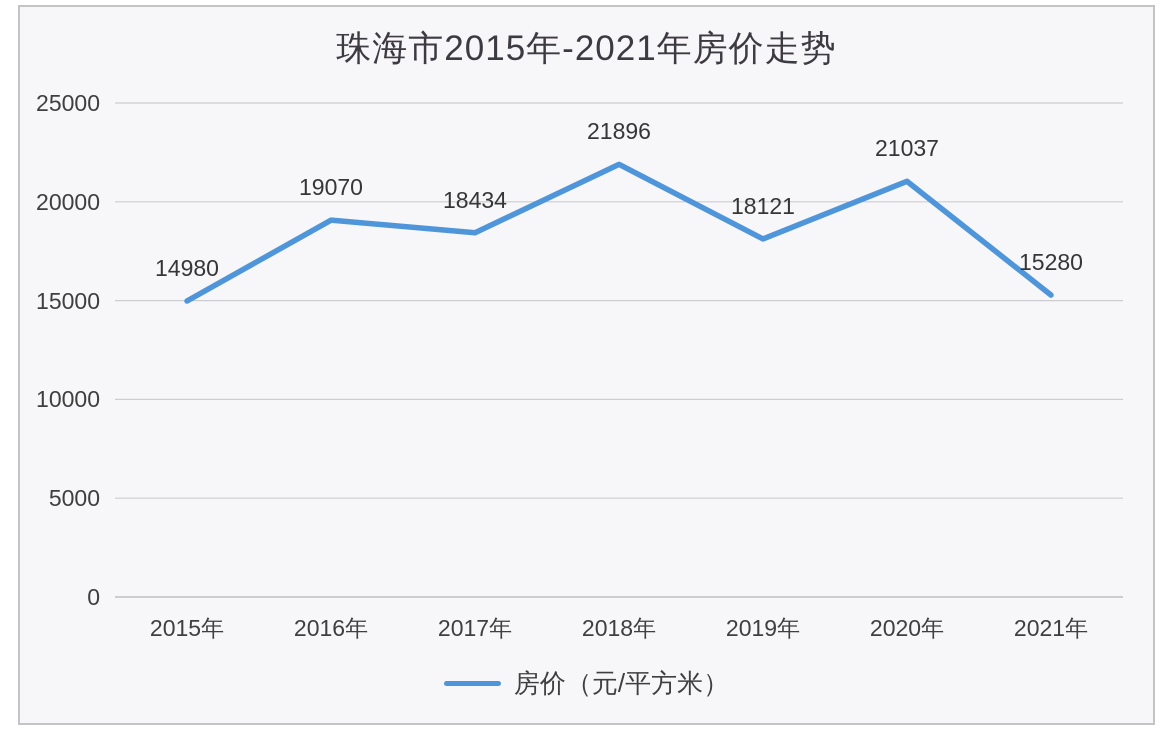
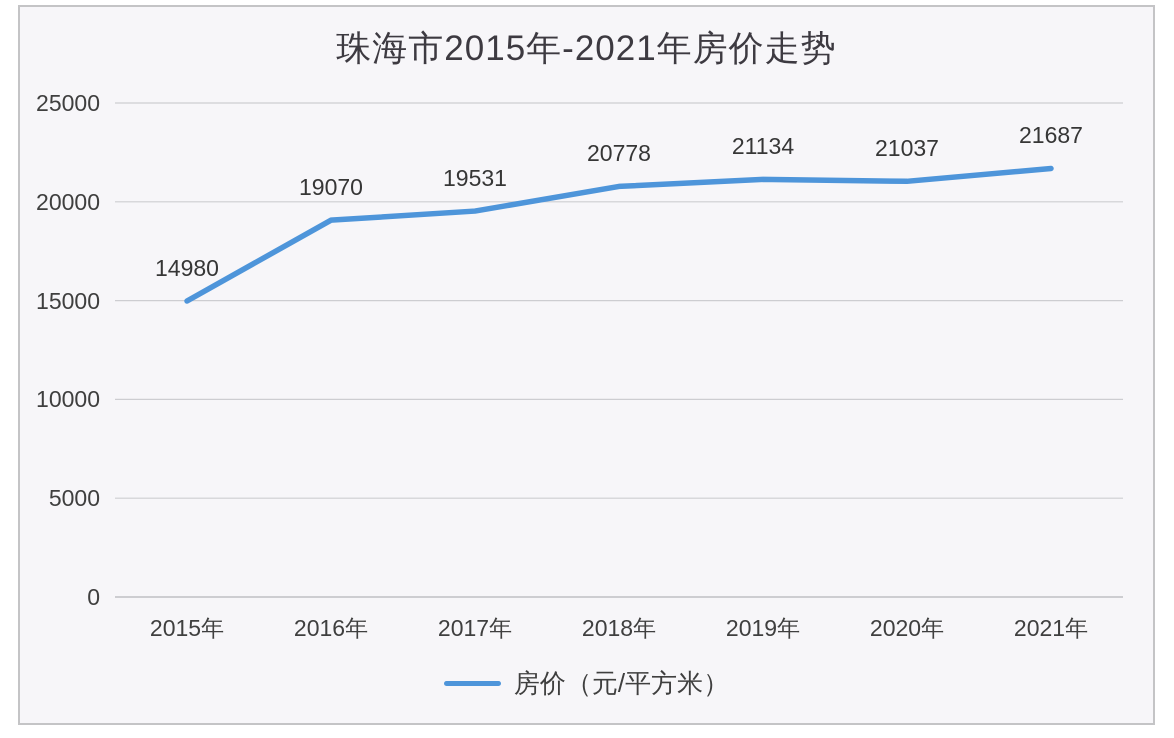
2017年: 18434 -> 19531
2018年: 21896 -> 20778
2019年: 18121 -> 21134
2021年: 15280 -> 21687
